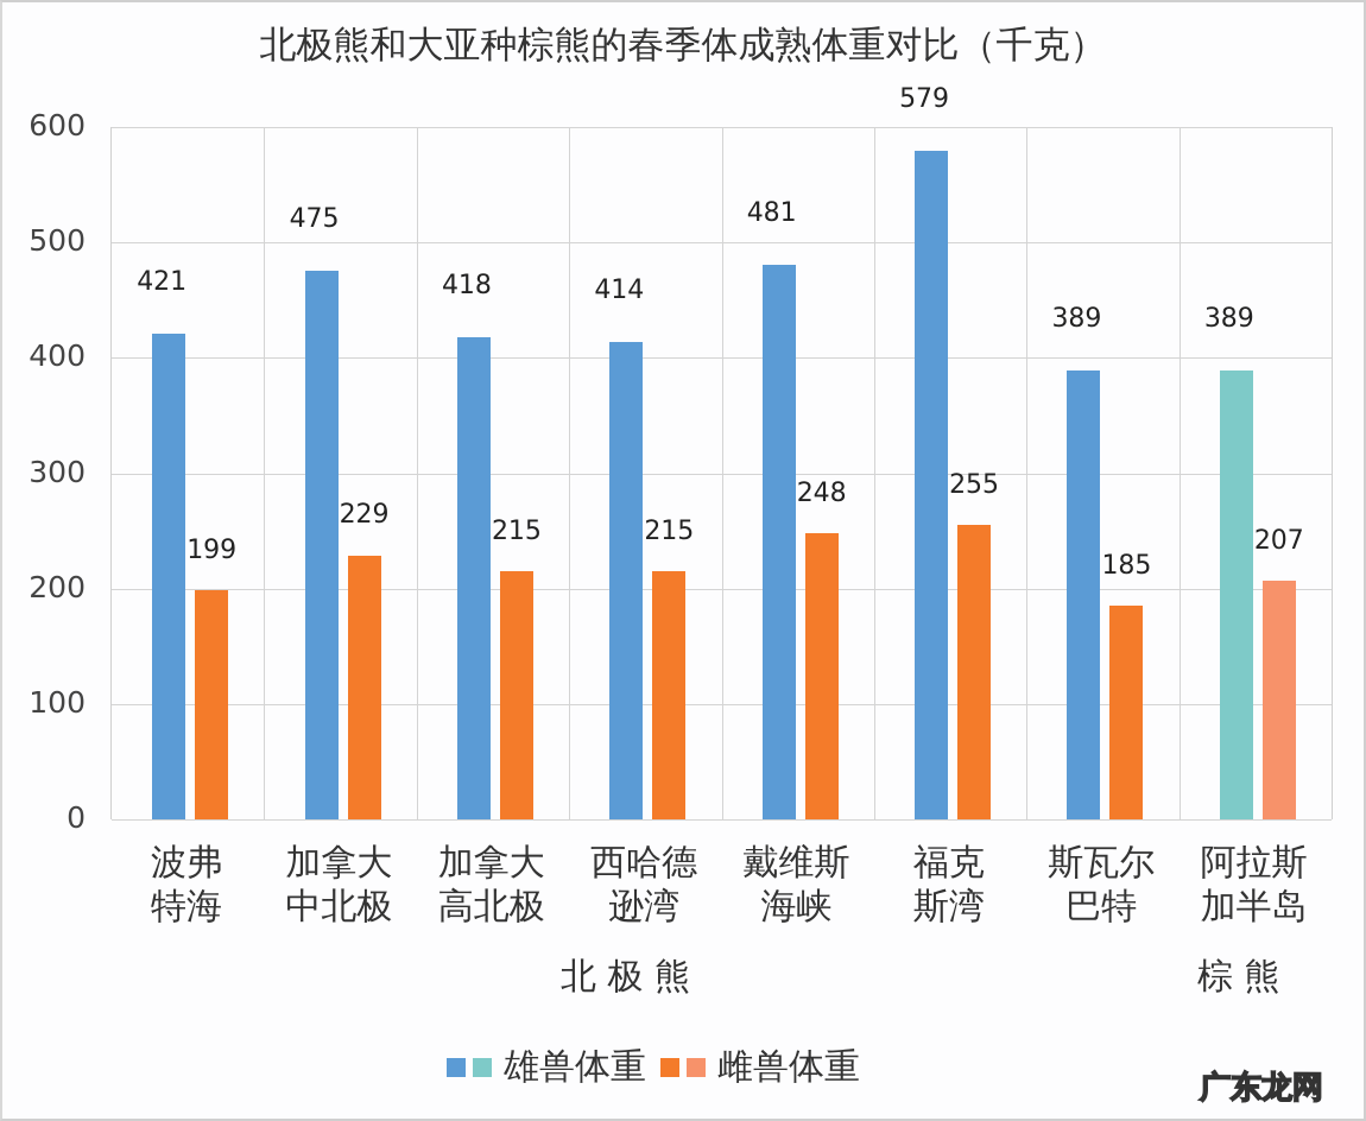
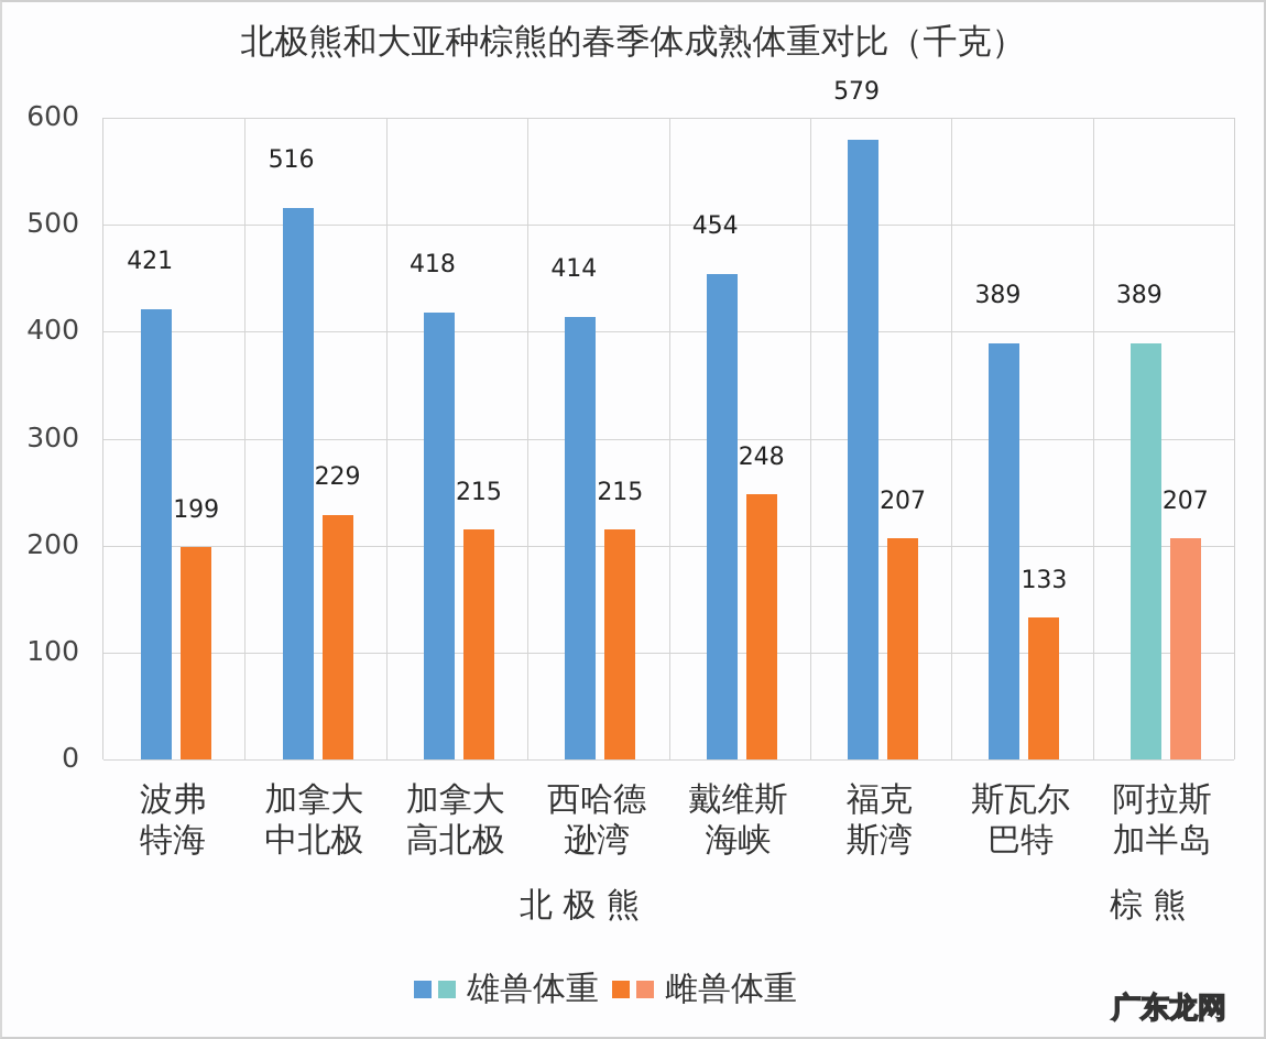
雄兽体重/加拿大中北极: 475 -> 516
雄兽体重/戴维斯海峡: 481 -> 454
雌兽体重/福克斯湾: 255 -> 207
雌兽体重/斯瓦尔巴特: 185 -> 133
